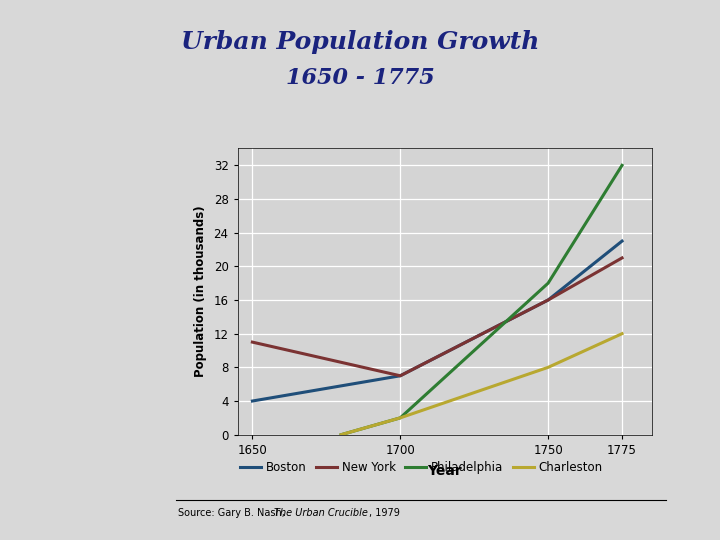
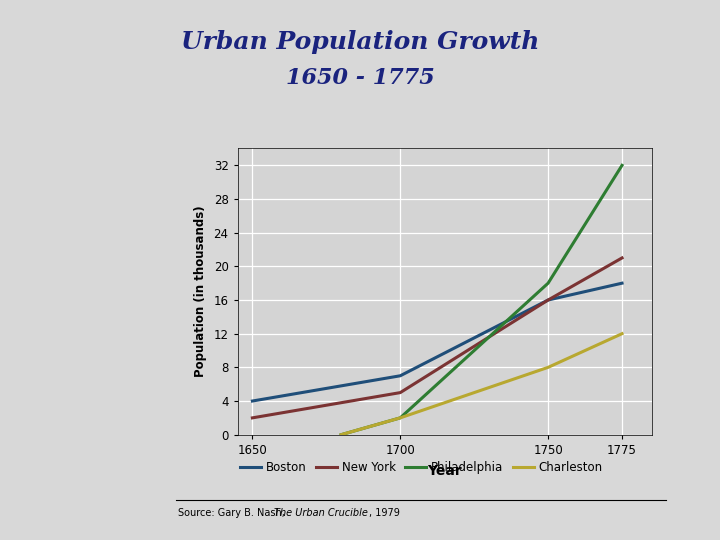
New York/1650: 11 -> 2
New York/1700: 7 -> 5
Boston/1775: 23 -> 18
